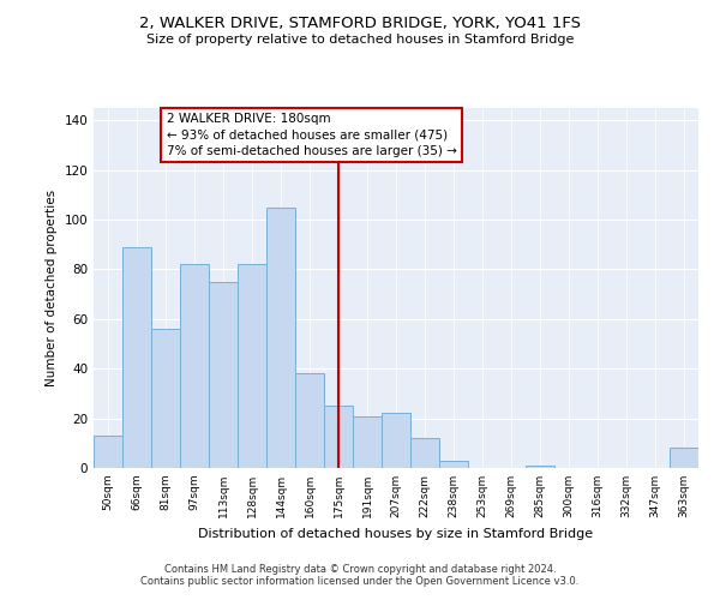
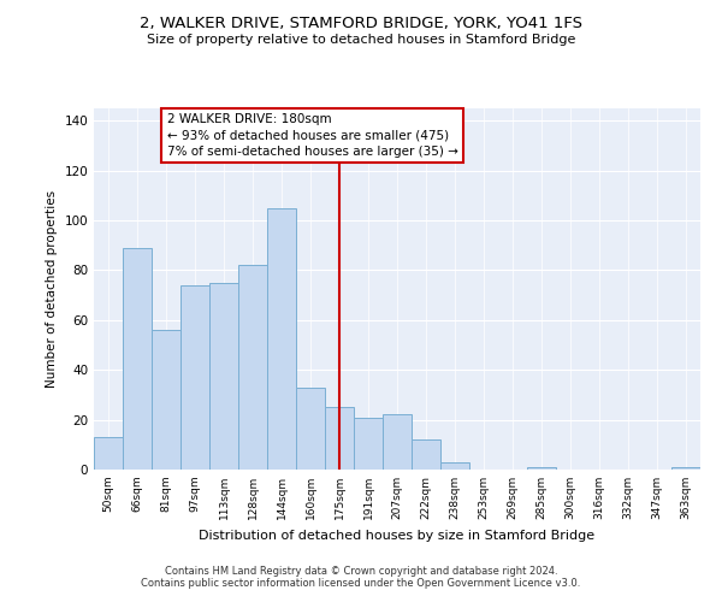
97sqm: 82 -> 74
160sqm: 38 -> 33
363sqm: 8 -> 1
